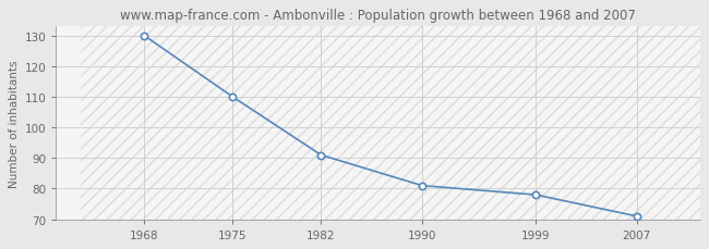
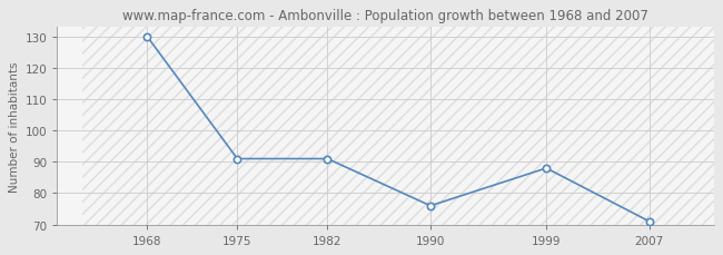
1975: 110 -> 91
1990: 81 -> 76
1999: 78 -> 88
